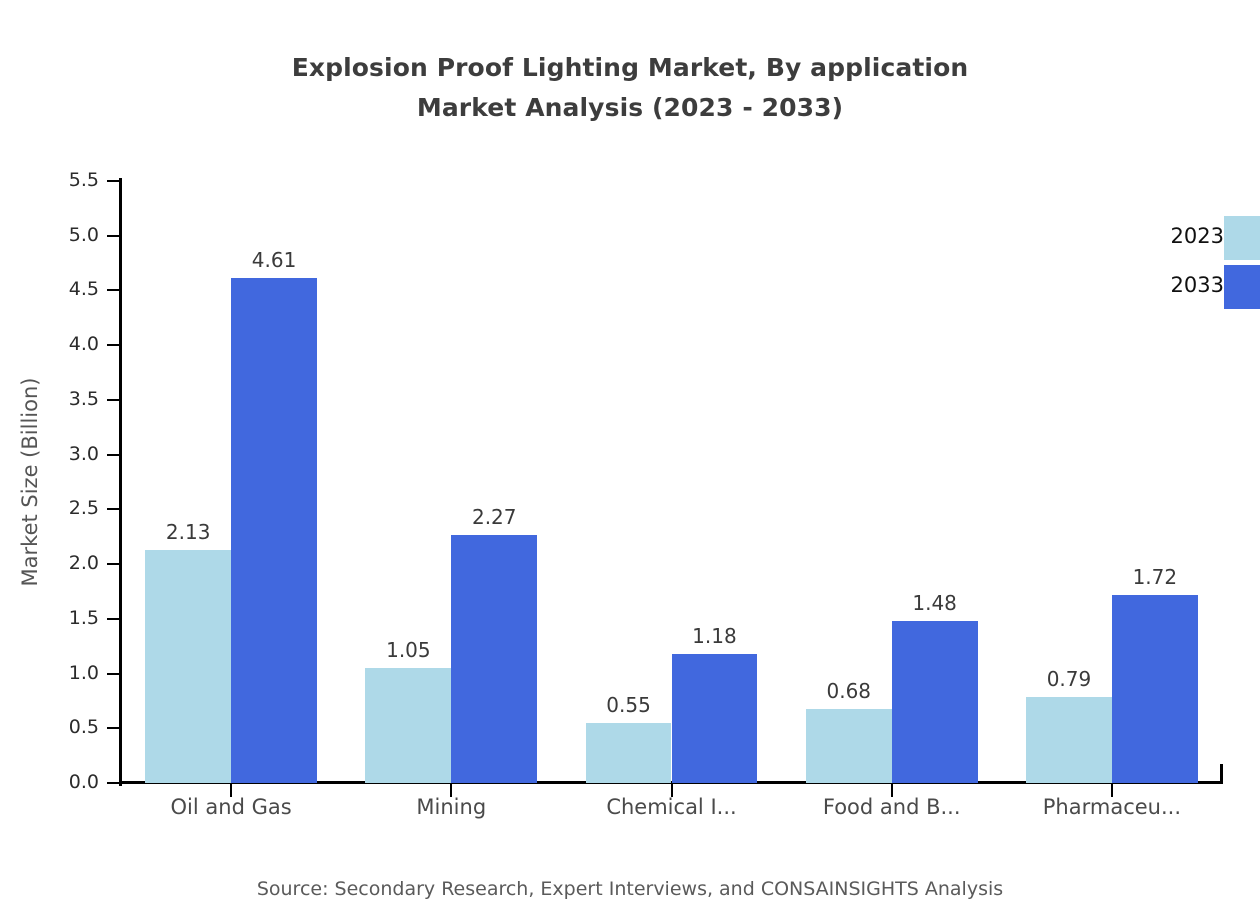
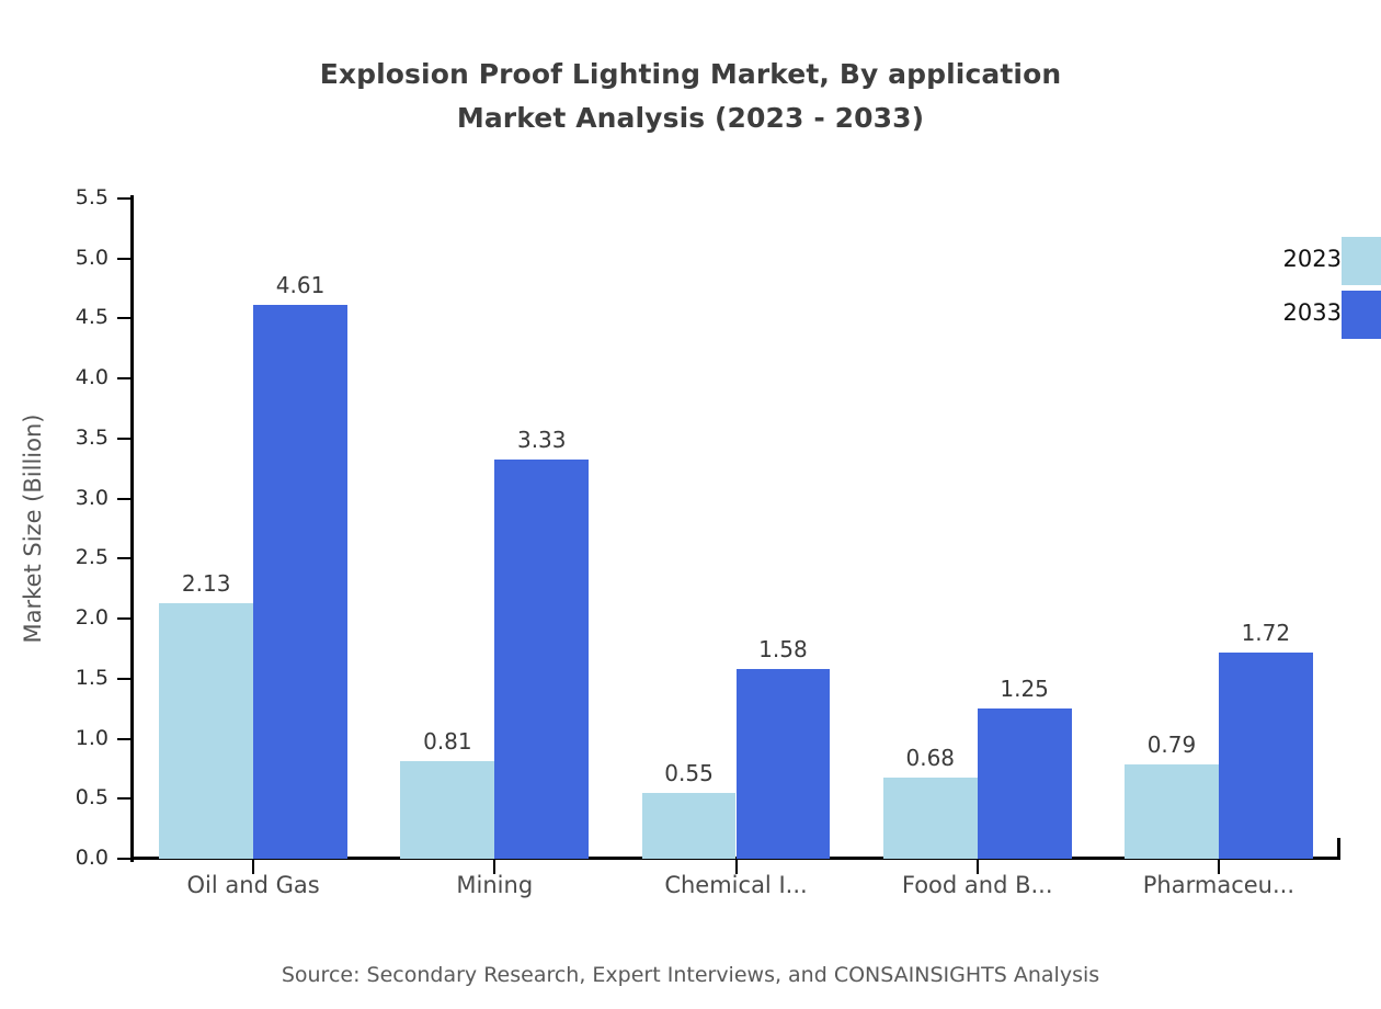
2023/Mining: 1.05 -> 0.81
2033/Mining: 2.27 -> 3.33
2033/Chemical I...: 1.18 -> 1.58
2033/Food and B...: 1.48 -> 1.25
